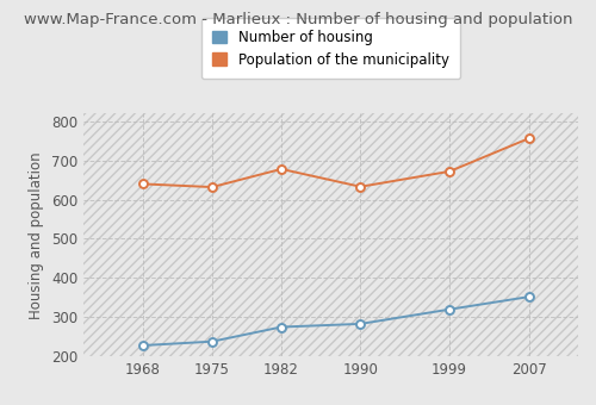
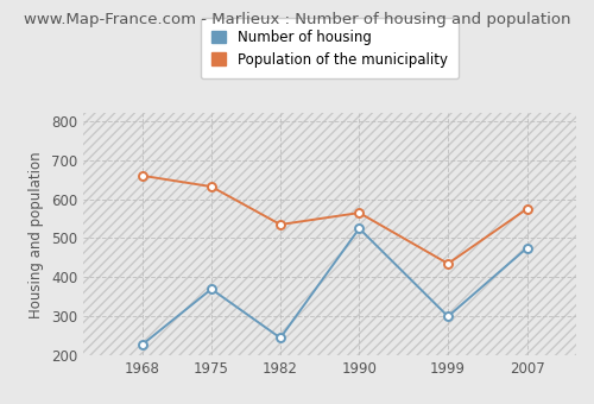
Population of the municipality/1968: 640 -> 660
Number of housing/1975: 238 -> 370
Number of housing/1982: 275 -> 245
Population of the municipality/1982: 678 -> 535
Number of housing/1990: 283 -> 525
Population of the municipality/1990: 633 -> 565
Number of housing/1999: 320 -> 300
Population of the municipality/1999: 672 -> 435
Number of housing/2007: 352 -> 475
Population of the municipality/2007: 756 -> 575
